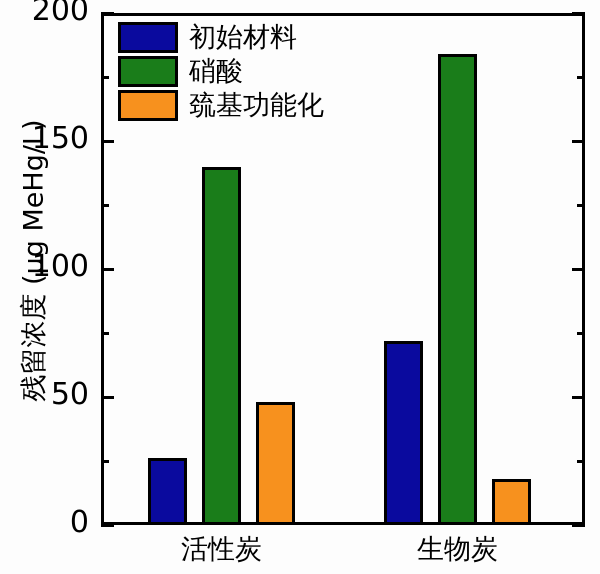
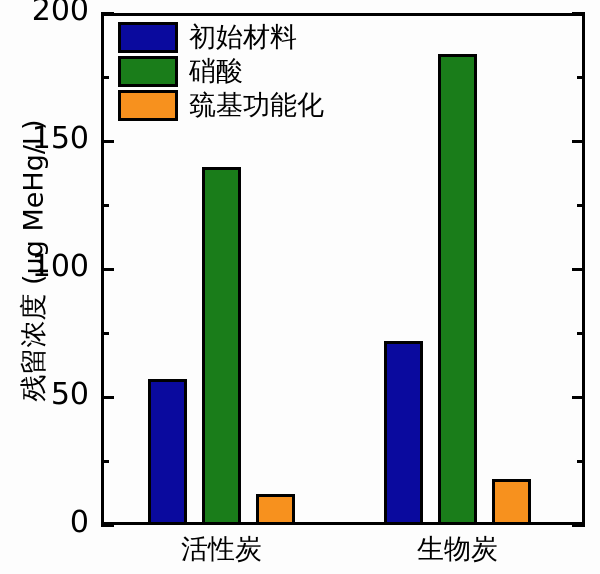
初始材料/活性炭: 26 -> 57
巯基功能化/活性炭: 48 -> 12
